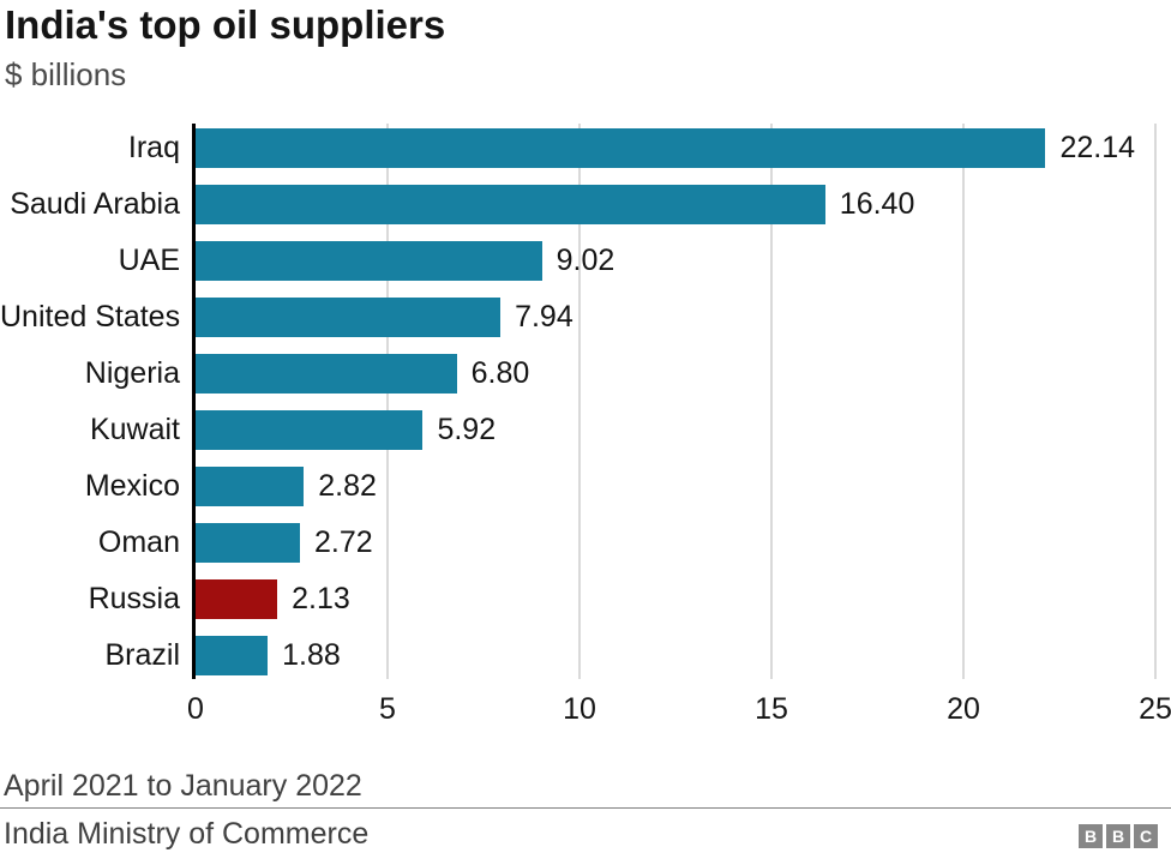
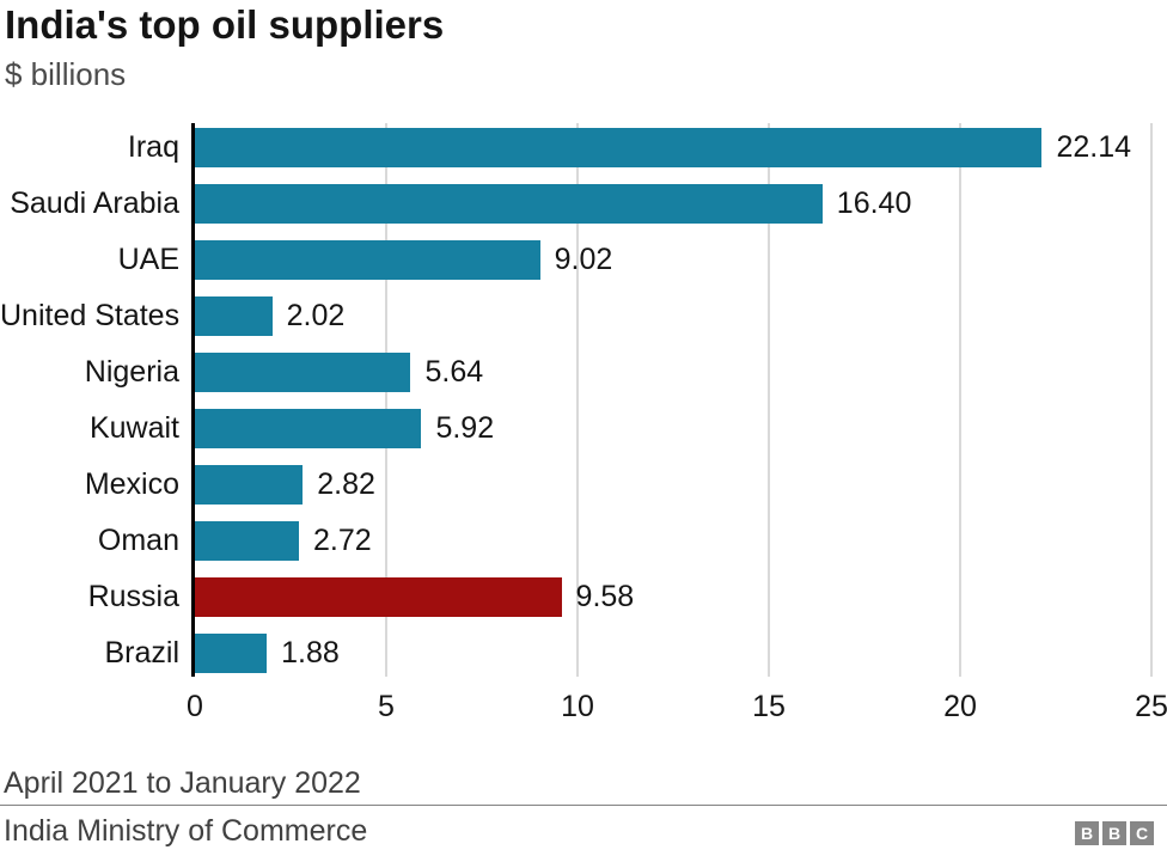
United States: 7.94 -> 2.02
Nigeria: 6.80 -> 5.64
Russia: 2.13 -> 9.58
